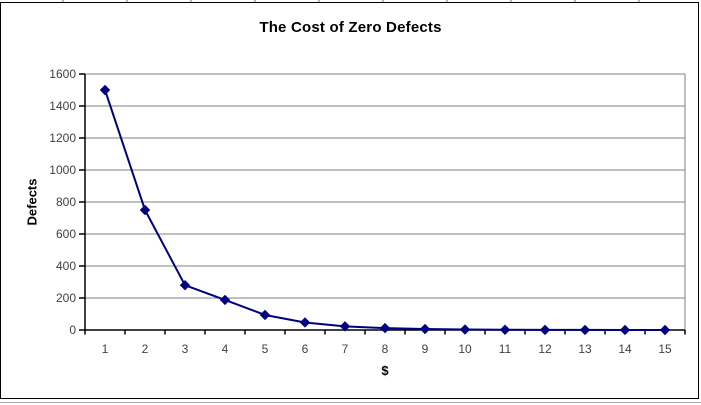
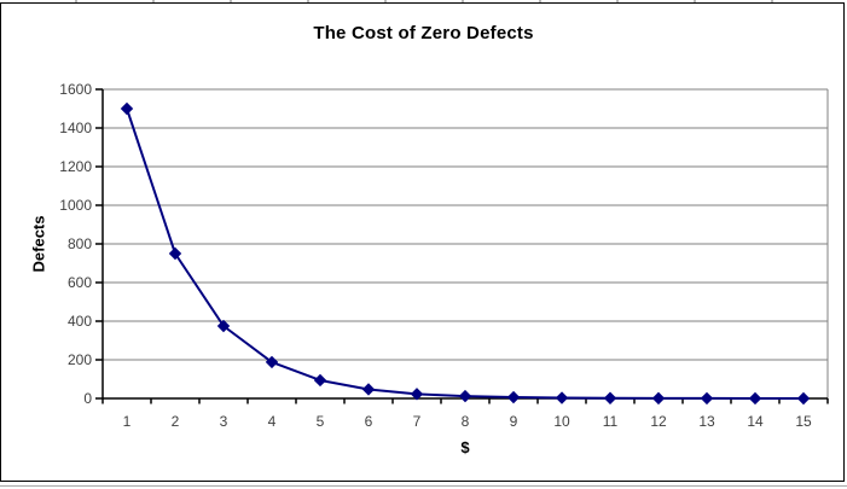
3: 280 -> 380
